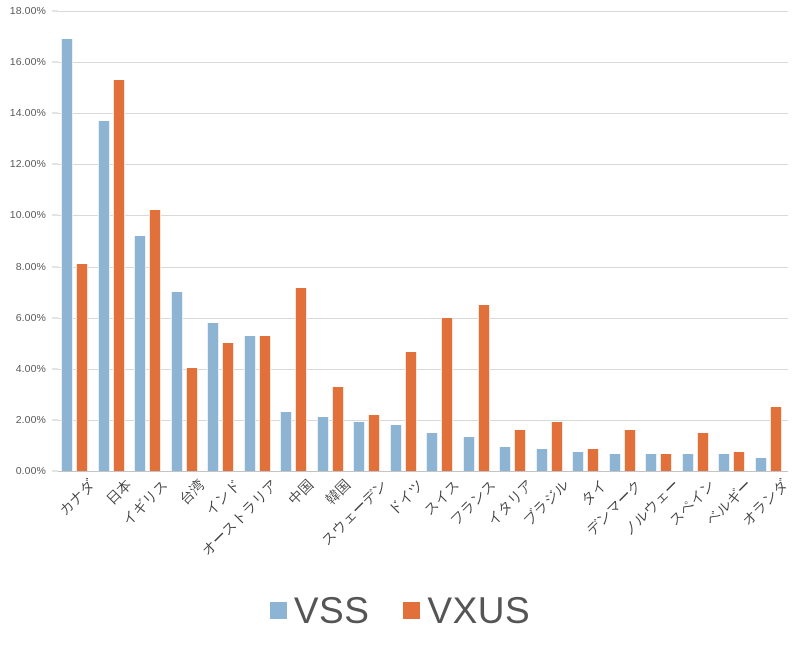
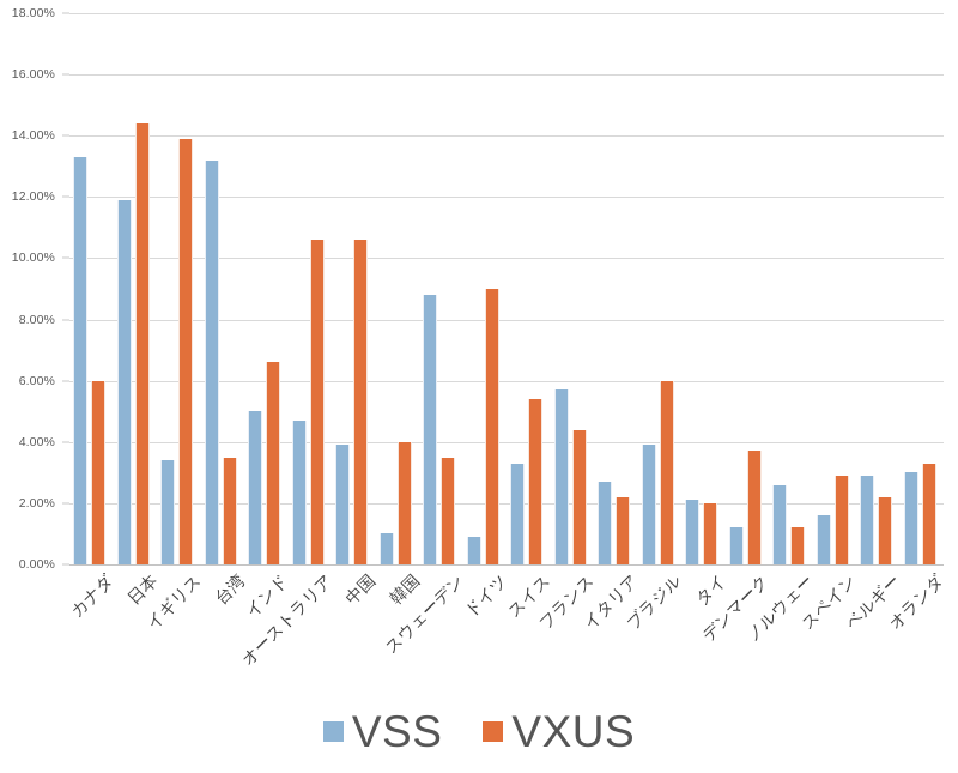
VSS/カナダ: 16.9% -> 13.3%
VXUS/カナダ: 8.1% -> 6.0%
VSS/日本: 13.7% -> 11.9%
VXUS/日本: 15.3% -> 14.4%
VSS/イギリス: 9.2% -> 3.4%
VXUS/イギリス: 10.2% -> 13.9%
VSS/台湾: 7.0% -> 13.2%
VXUS/台湾: 4.0% -> 3.5%
VSS/インド: 5.8% -> 5.0%
VXUS/インド: 5.0% -> 6.6%
VSS/オーストラリア: 5.3% -> 4.7%
VXUS/オーストラリア: 5.3% -> 10.6%
VSS/中国: 2.3% -> 3.9%
VXUS/中国: 7.2% -> 10.6%
VSS/韓国: 2.1% -> 1.0%
VXUS/韓国: 3.3% -> 4.0%
VSS/スウェーデン: 1.9% -> 8.8%
VXUS/スウェーデン: 2.2% -> 3.5%
VSS/ドイツ: 1.8% -> 0.9%
VXUS/ドイツ: 4.7% -> 9.0%
VSS/スイス: 1.5% -> 3.3%
VXUS/スイス: 6.0% -> 5.4%
VSS/フランス: 1.4% -> 5.7%
VXUS/フランス: 6.5% -> 4.4%
VSS/イタリア: 0.9% -> 2.7%
VXUS/イタリア: 1.6% -> 2.2%
VSS/ブラジル: 0.8% -> 3.9%
VXUS/ブラジル: 1.9% -> 6.0%
VSS/タイ: 0.8% -> 2.1%
VXUS/タイ: 0.8% -> 2.0%
VSS/デンマーク: 0.7% -> 1.2%
VXUS/デンマーク: 1.6% -> 3.7%
VSS/ノルウェー: 0.7% -> 2.6%
VXUS/ノルウェー: 0.7% -> 1.2%
VSS/スペイン: 0.7% -> 1.6%
VXUS/スペイン: 1.5% -> 2.9%
VSS/ベルギー: 0.7% -> 2.9%
VXUS/ベルギー: 0.8% -> 2.2%
VSS/オランダ: 0.5% -> 3.0%
VXUS/オランダ: 2.5% -> 3.3%
